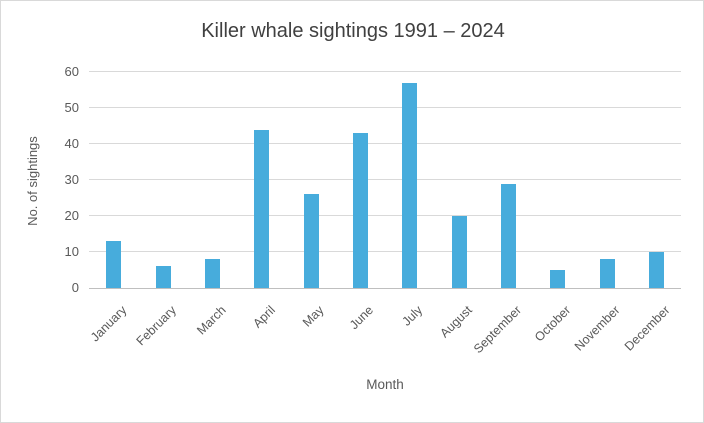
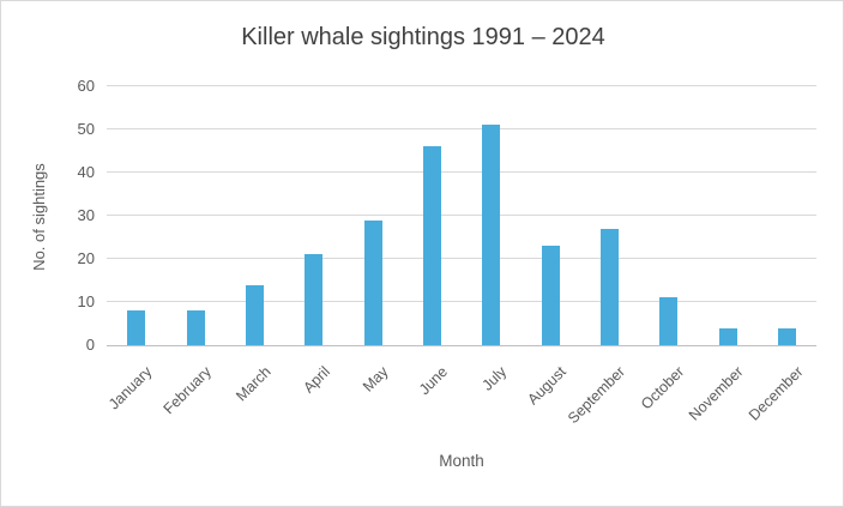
January: 13 -> 8
February: 6 -> 8
March: 8 -> 14
April: 44 -> 21
May: 26 -> 29
June: 43 -> 46
July: 57 -> 51
August: 20 -> 23
September: 29 -> 27
October: 5 -> 11
November: 8 -> 4
December: 10 -> 4
